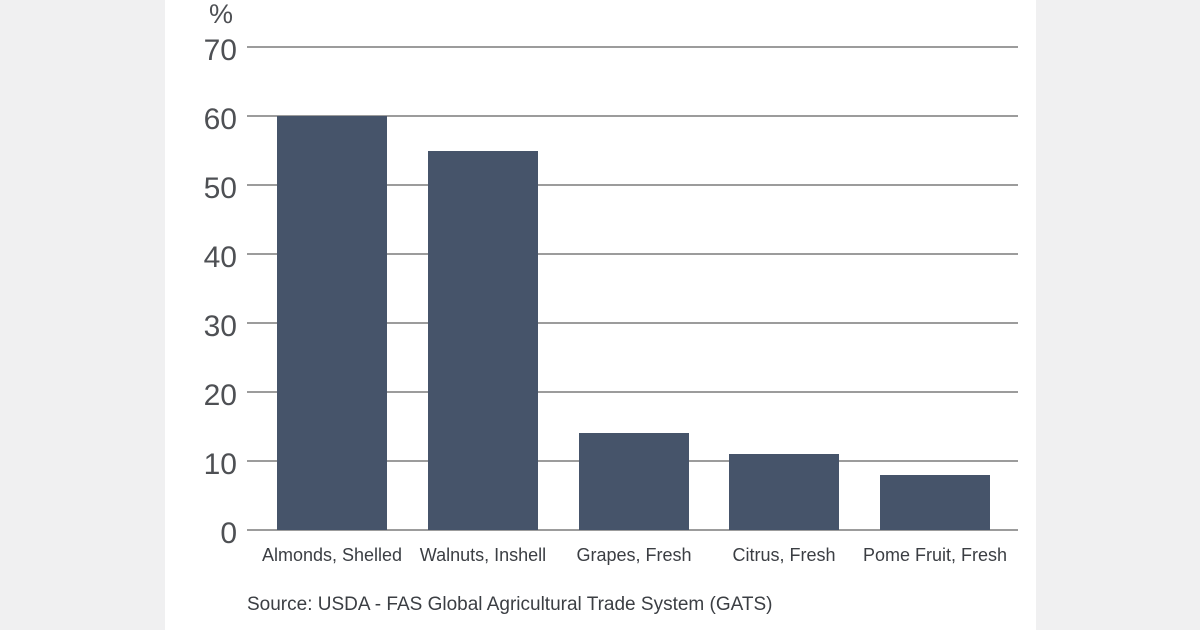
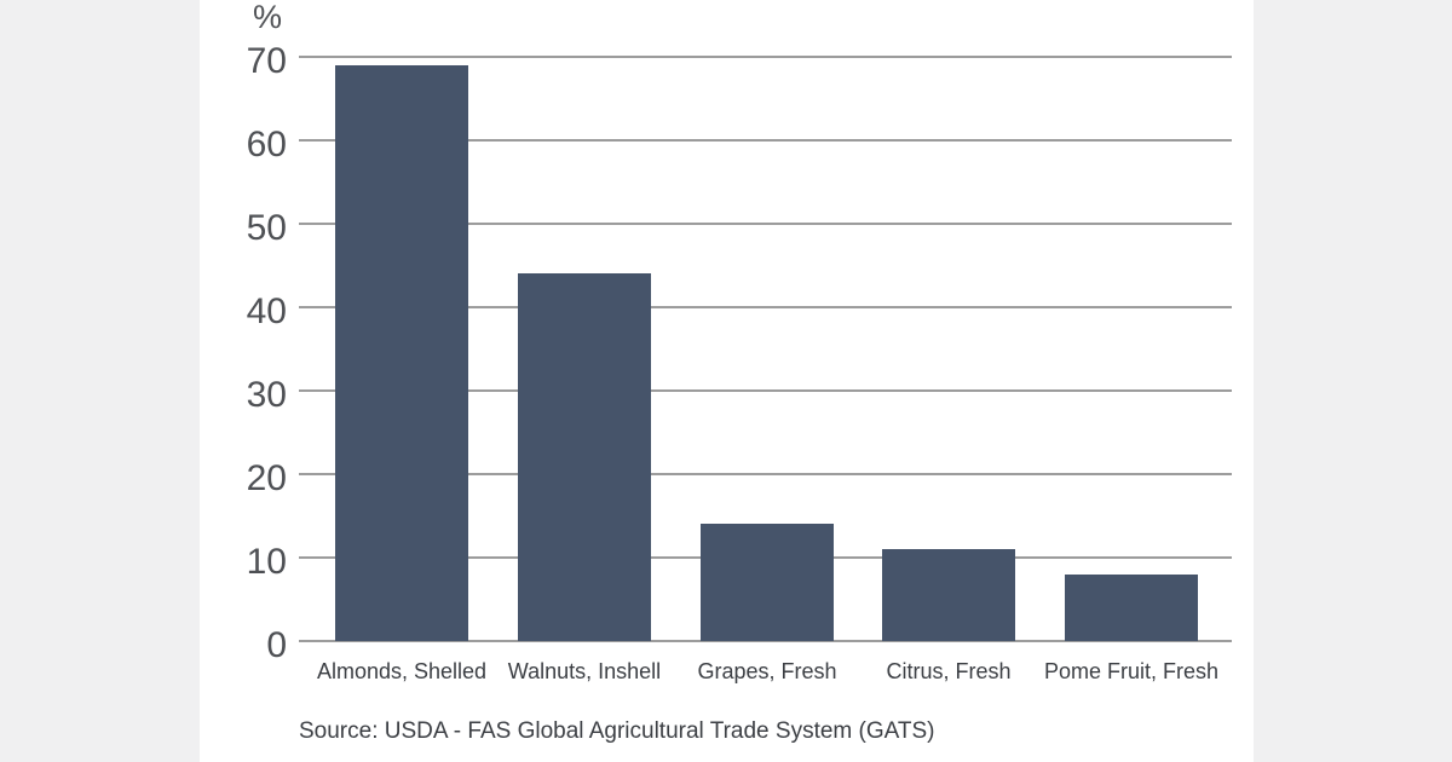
Almonds, Shelled: 60 -> 69
Walnuts, Inshell: 55 -> 44
